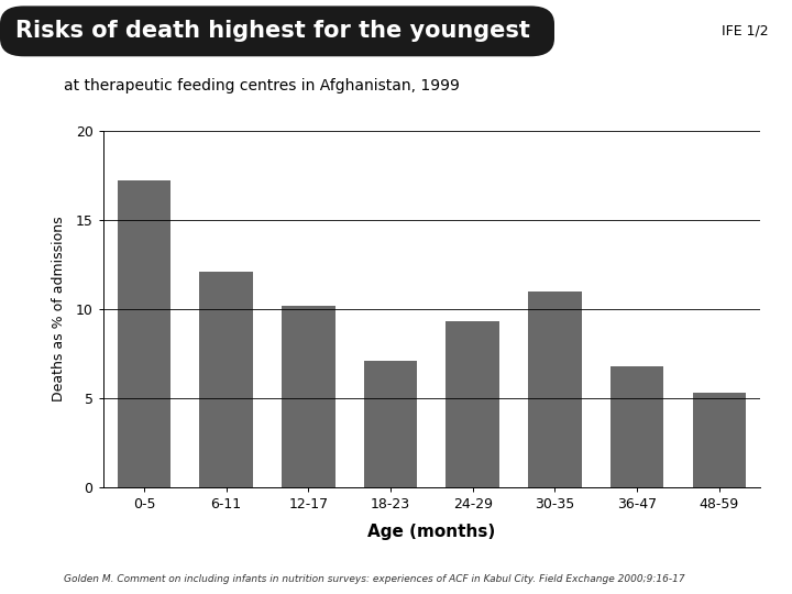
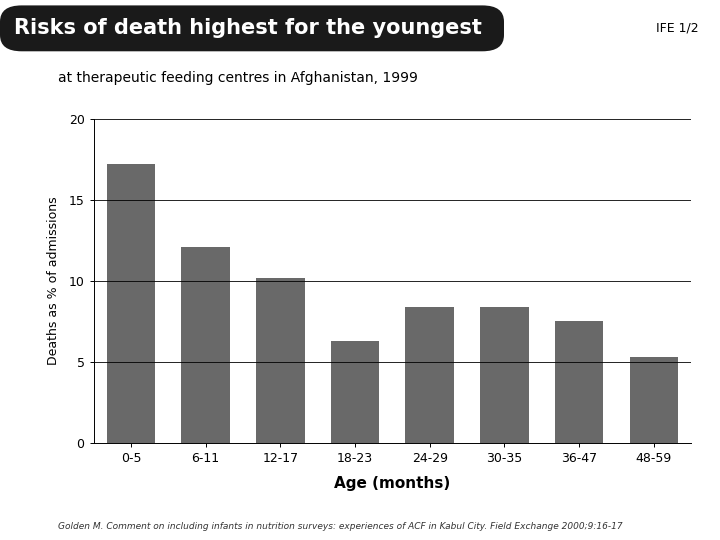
18-23: 7.1 -> 6.3
24-29: 9.3 -> 8.4
30-35: 11.0 -> 8.4
36-47: 6.8 -> 7.5
